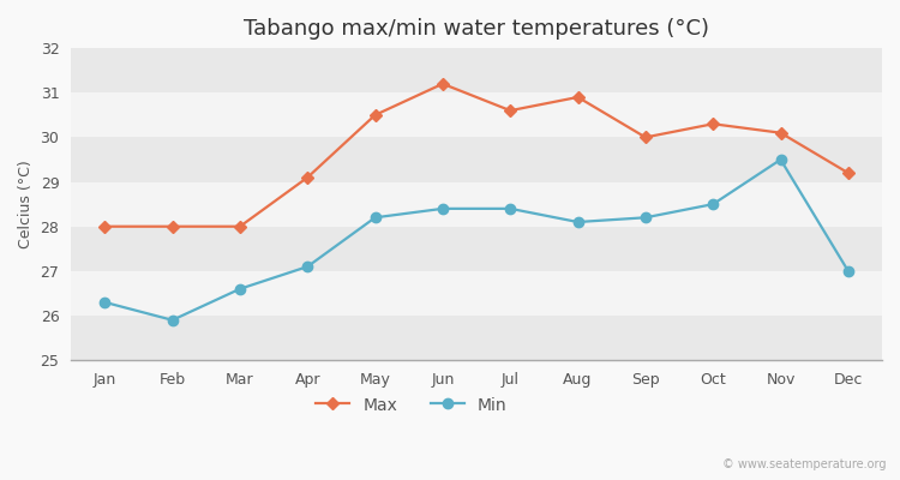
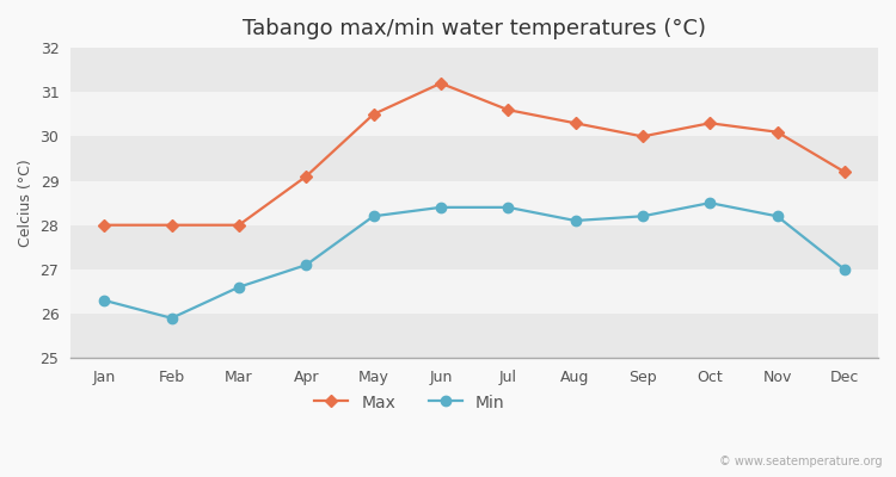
Max/Aug: 30.9 -> 30.3
Min/Nov: 29.5 -> 28.2
